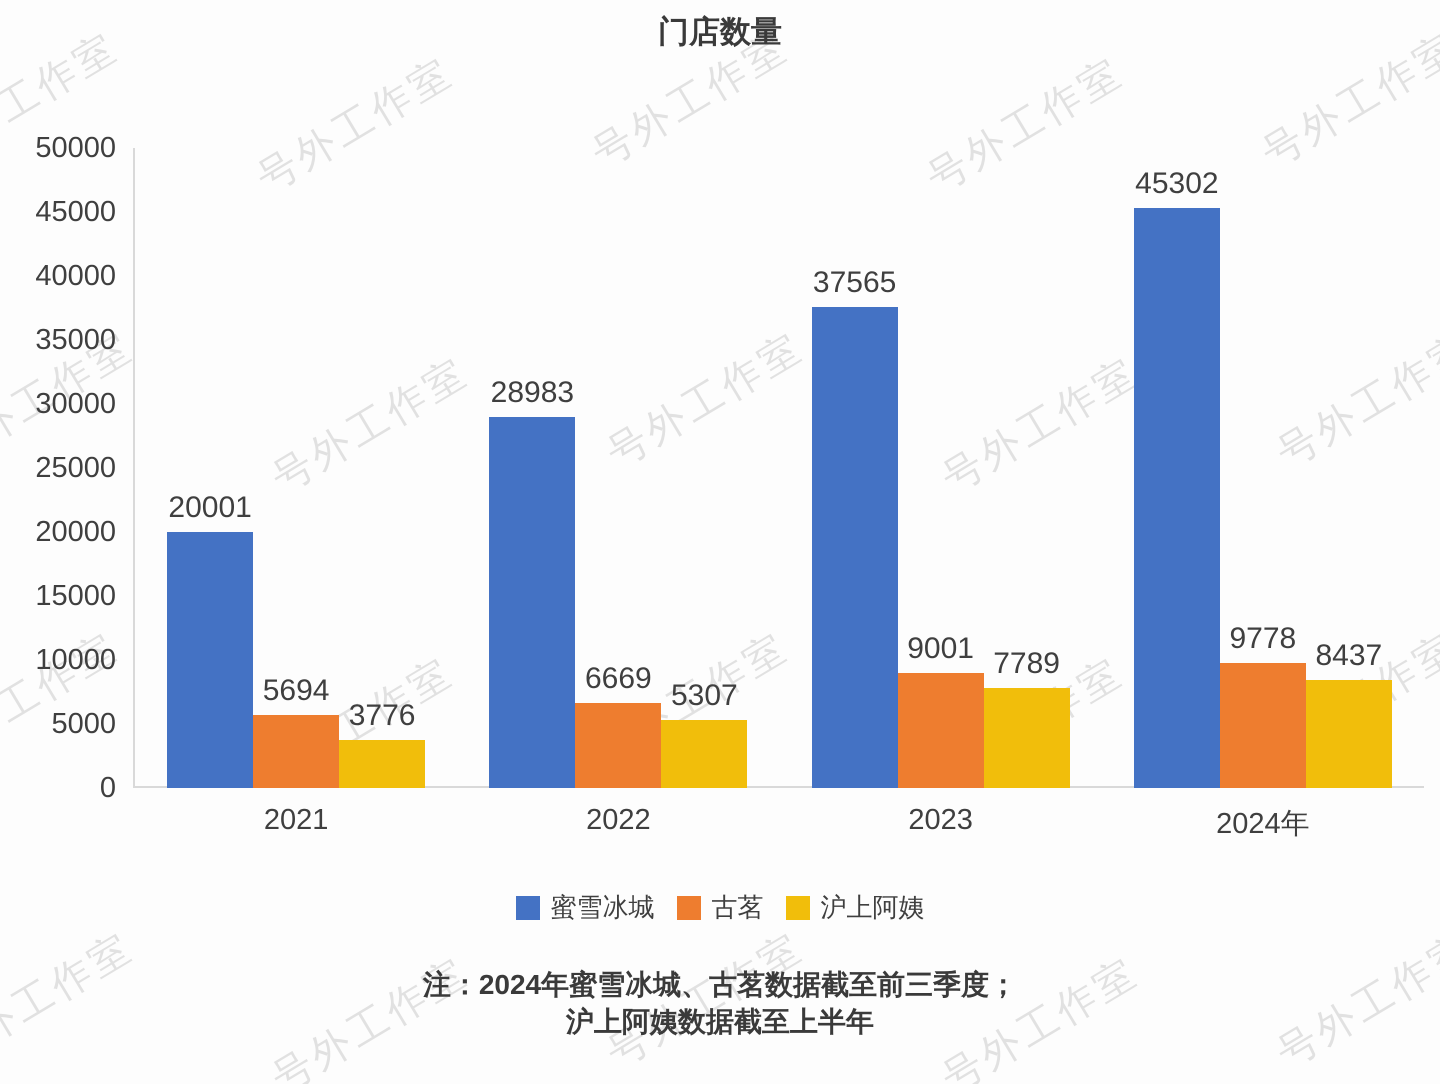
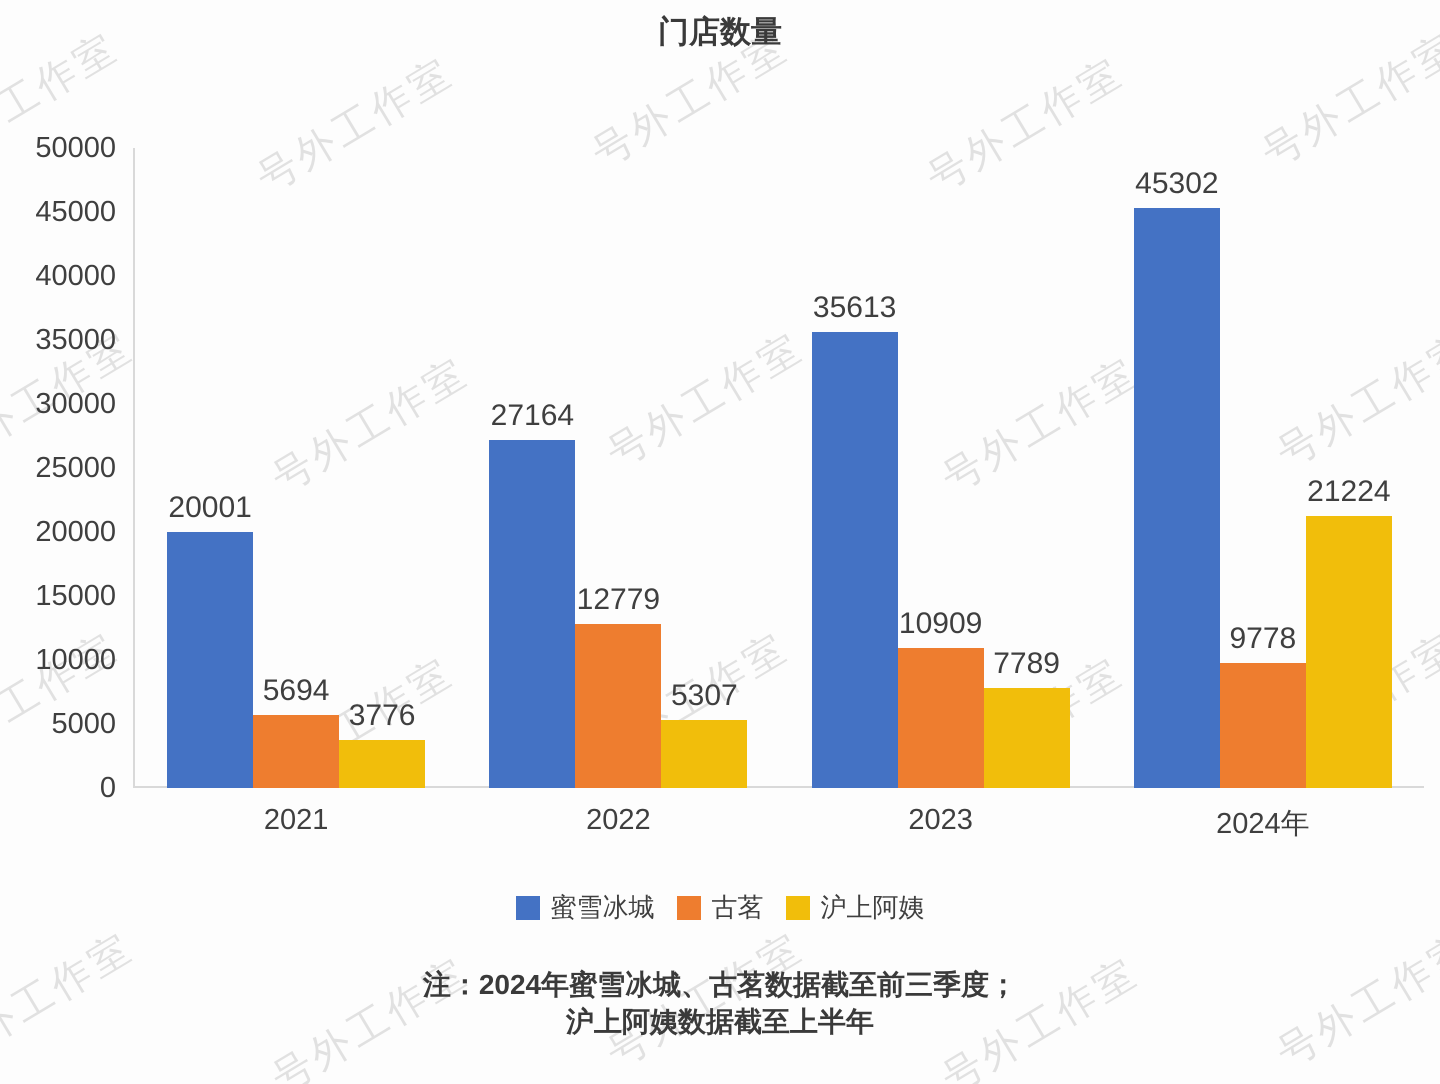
蜜雪冰城/2022: 28983 -> 27164
古茗/2022: 6669 -> 12779
蜜雪冰城/2023: 37565 -> 35613
古茗/2023: 9001 -> 10909
沪上阿姨/2024年: 8437 -> 21224
